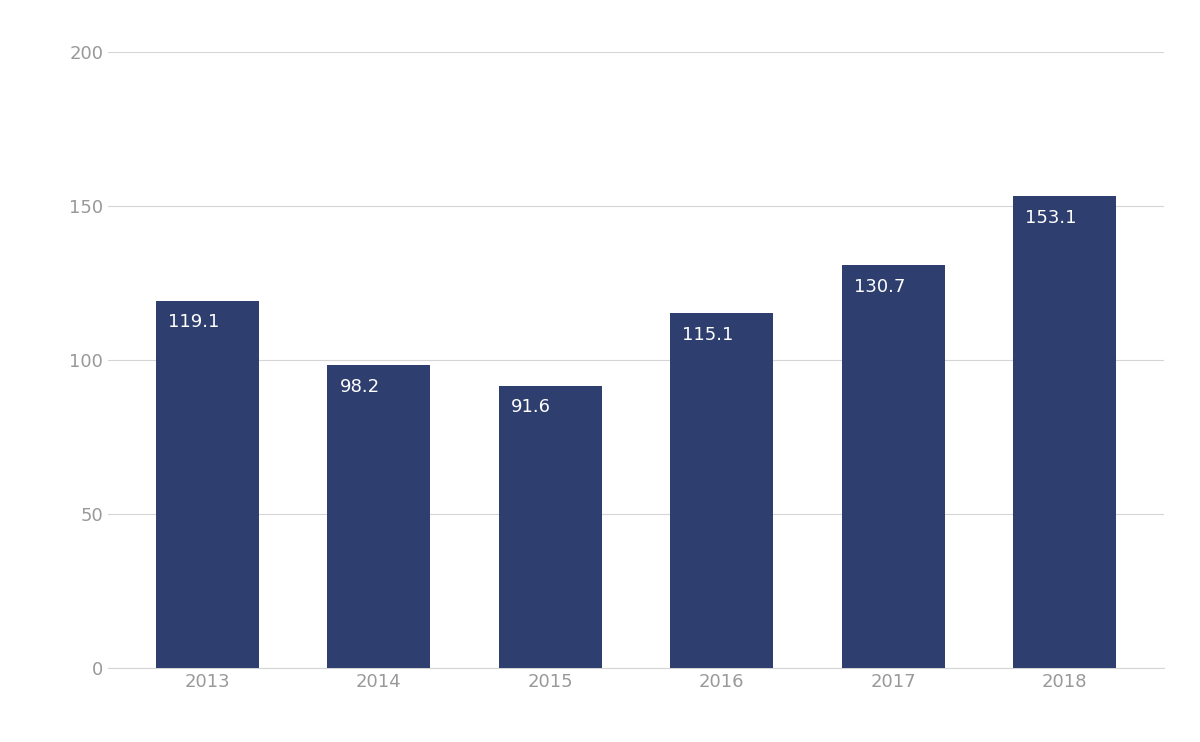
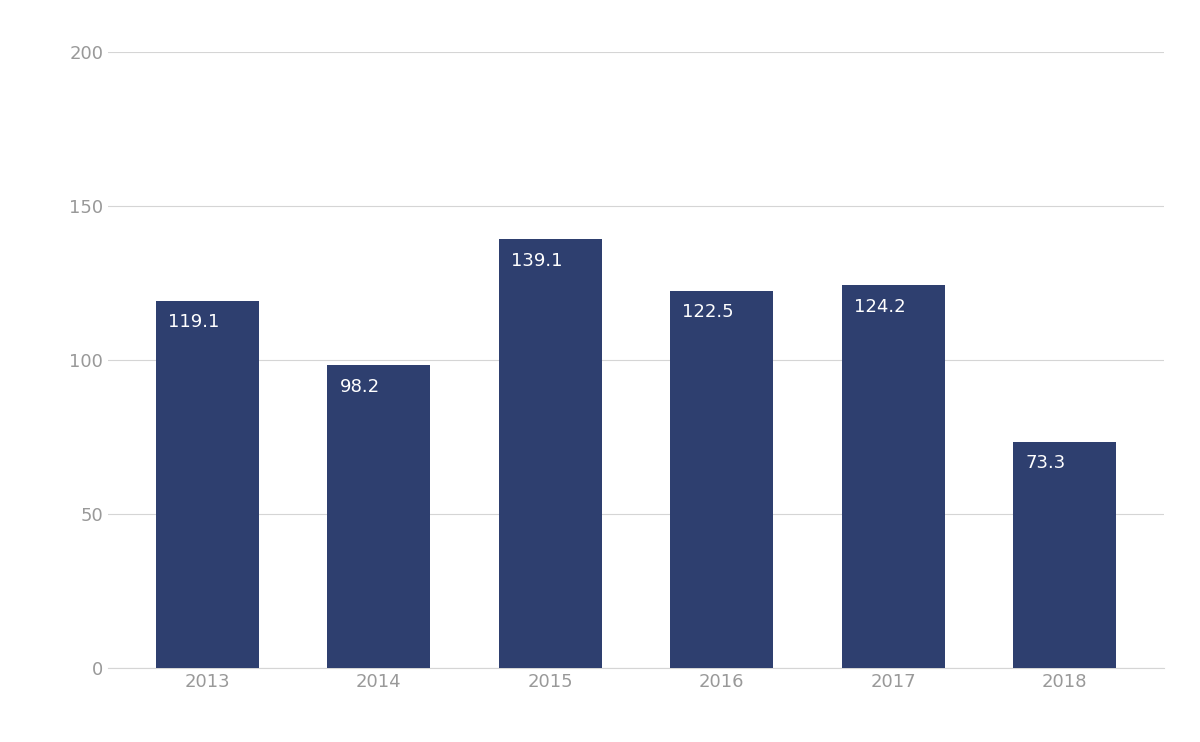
2015: 91.6 -> 139.1
2016: 115.1 -> 122.5
2017: 130.7 -> 124.2
2018: 153.1 -> 73.3
